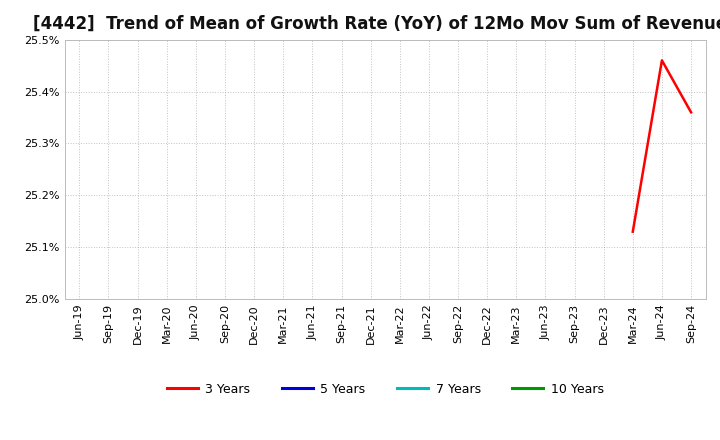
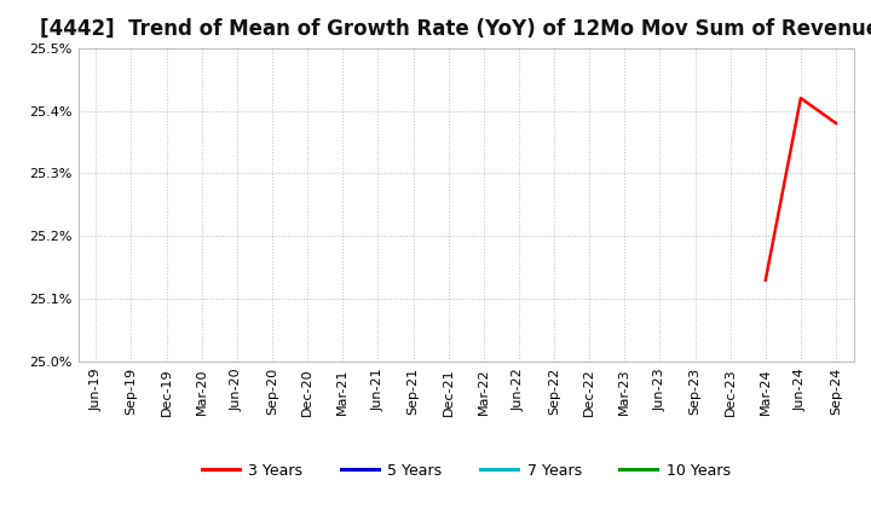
Jun-24: 25.46% -> 25.42%
Sep-24: 25.36% -> 25.38%
